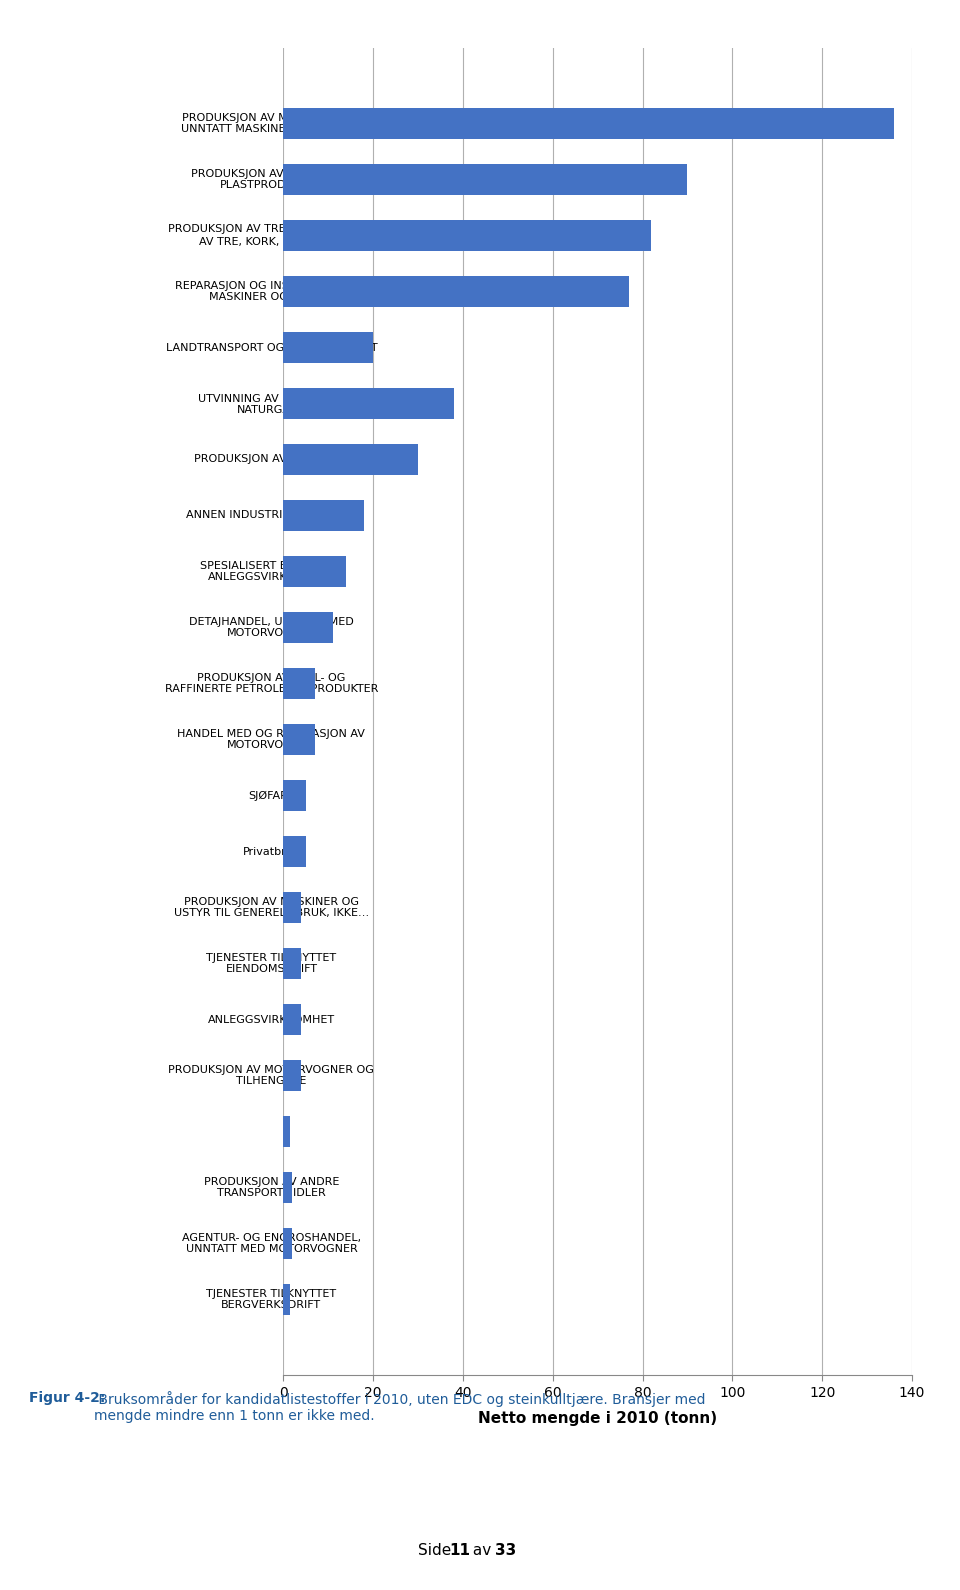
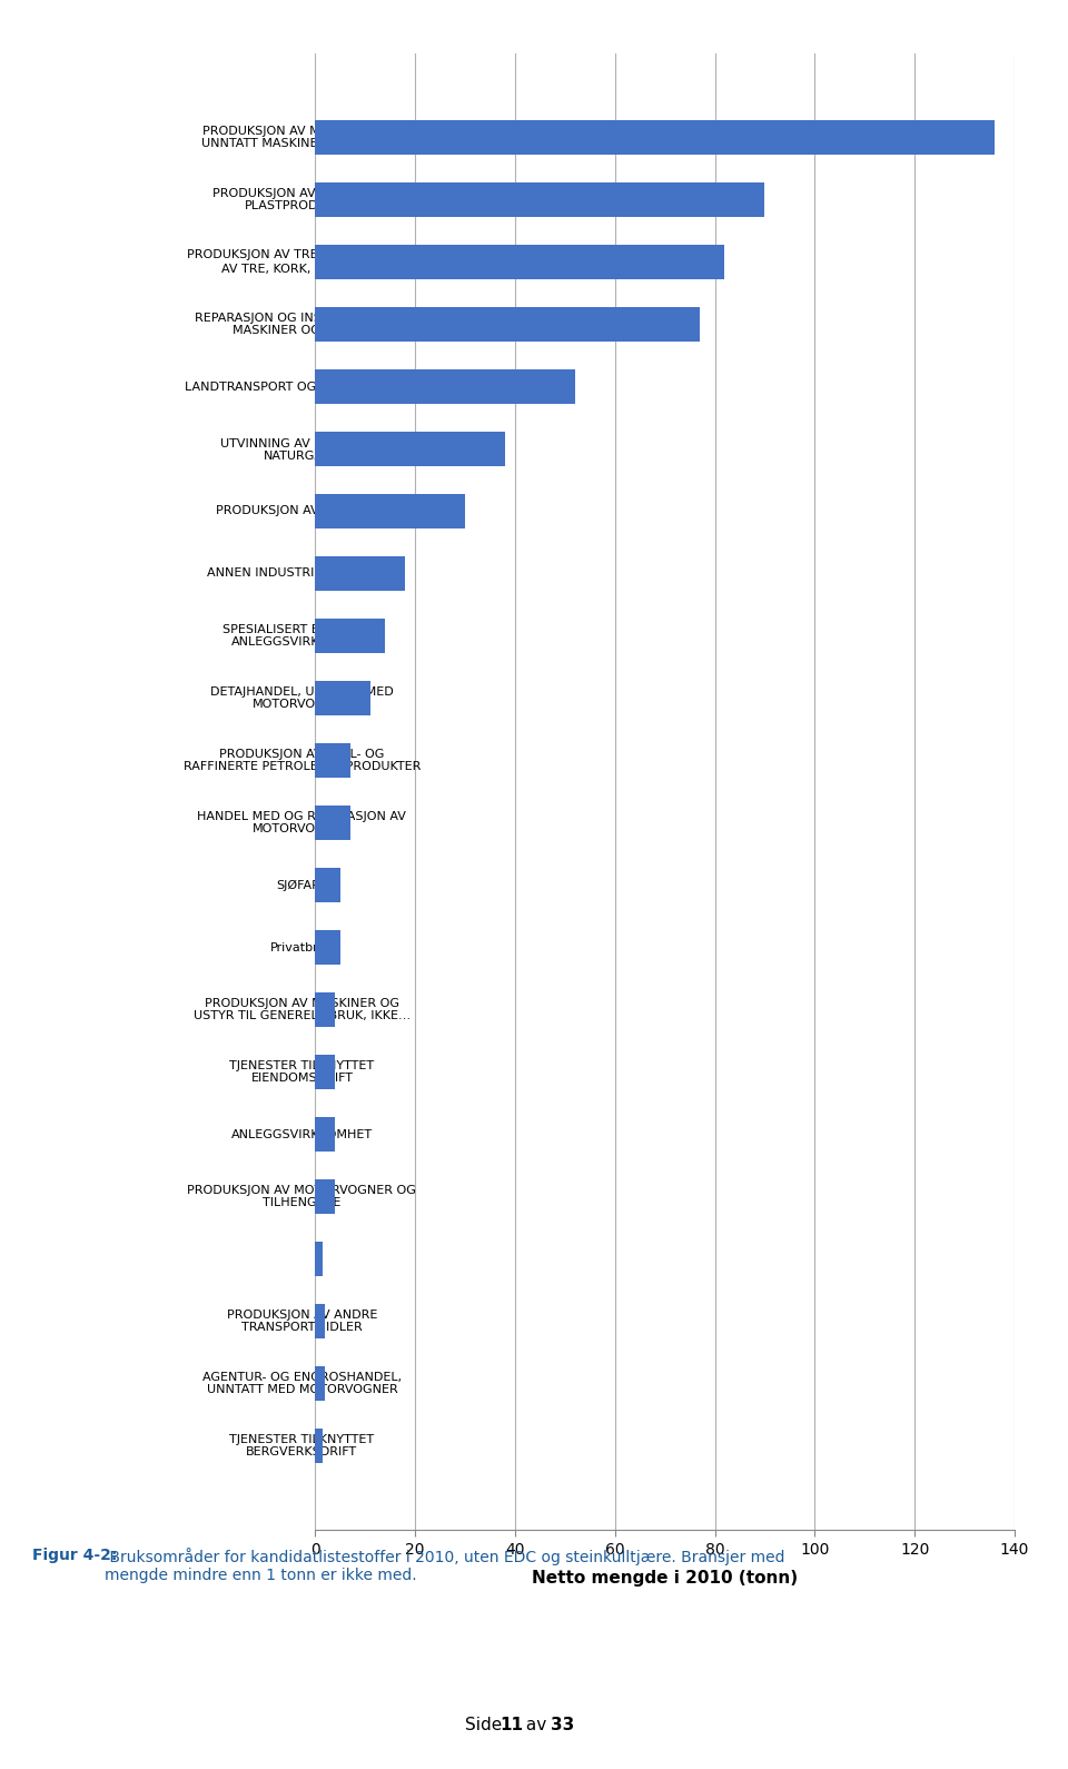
LANDTRANSPORT OG RØRTRANSPORT: 20.0 -> 52.0
